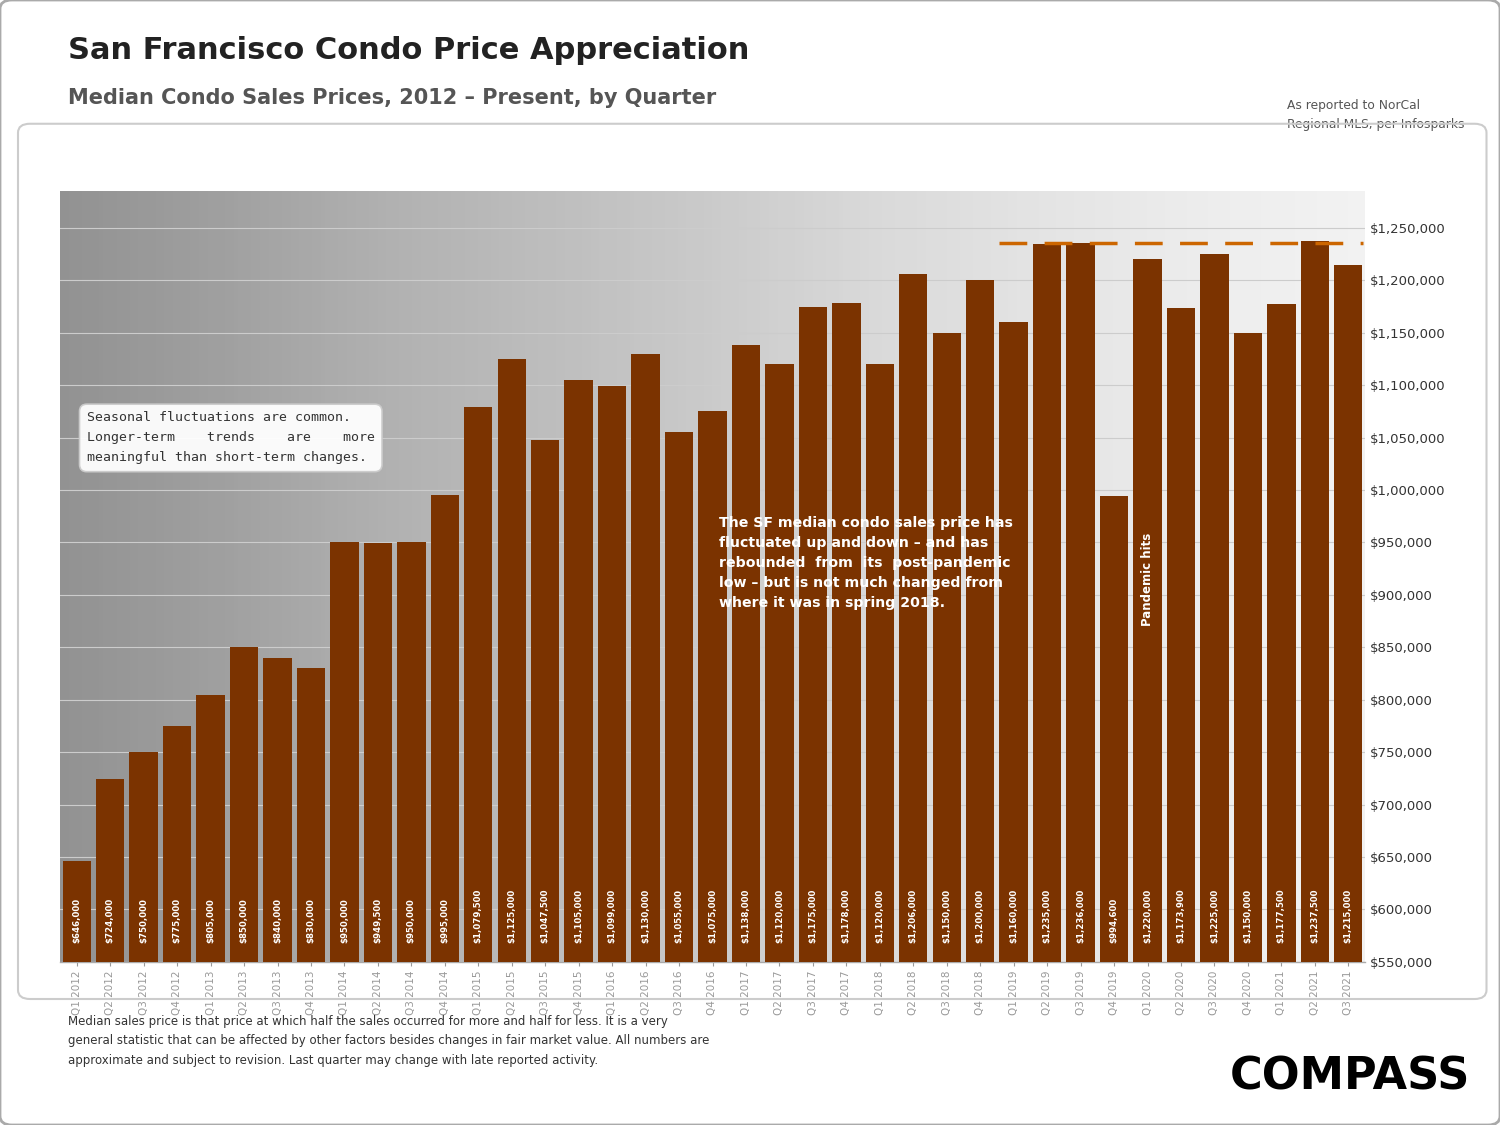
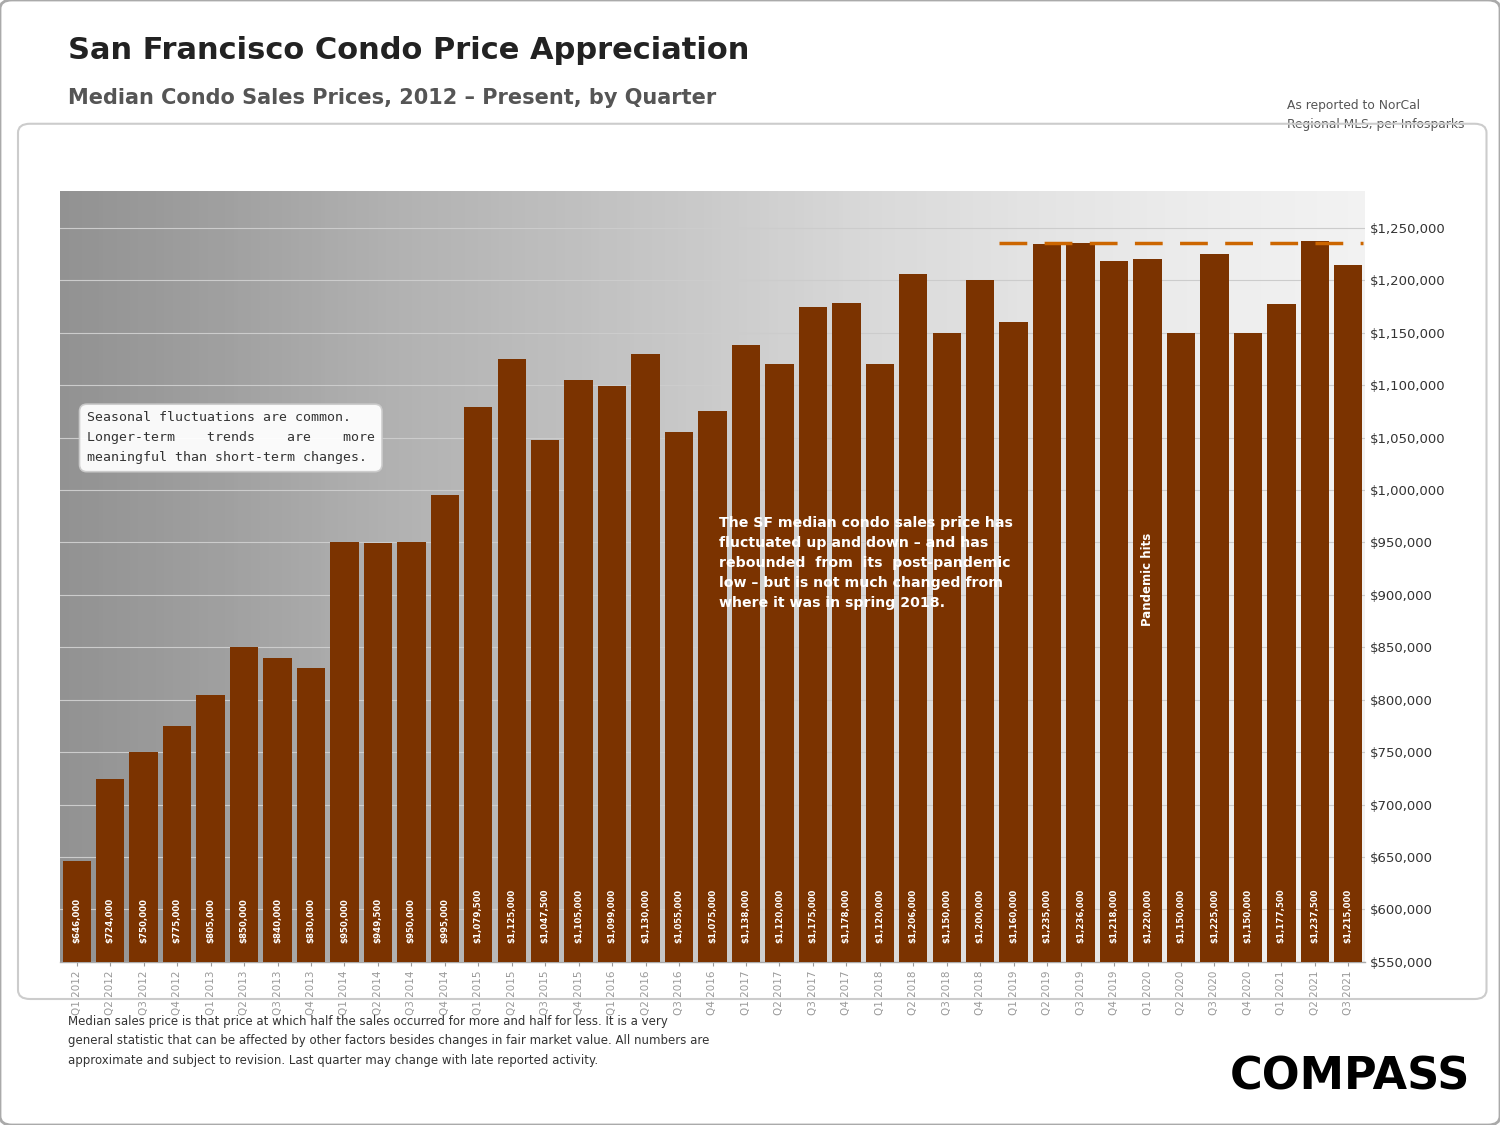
Q4 2019: $994,600 -> $1,218,000
Q2 2020: $1,173,900 -> $1,150,000
